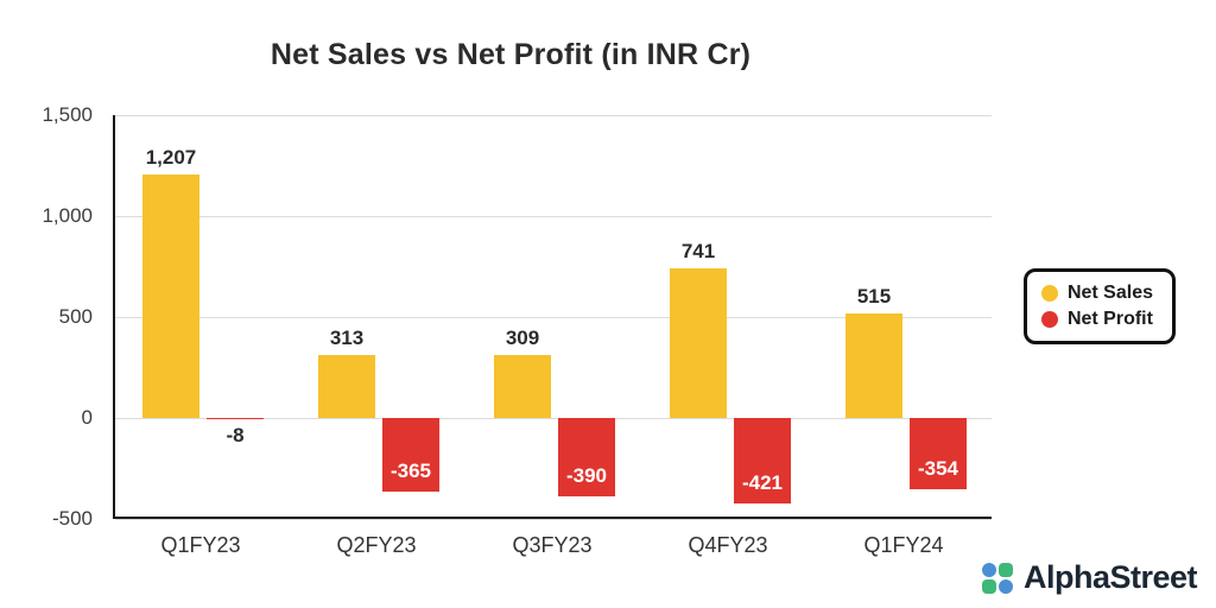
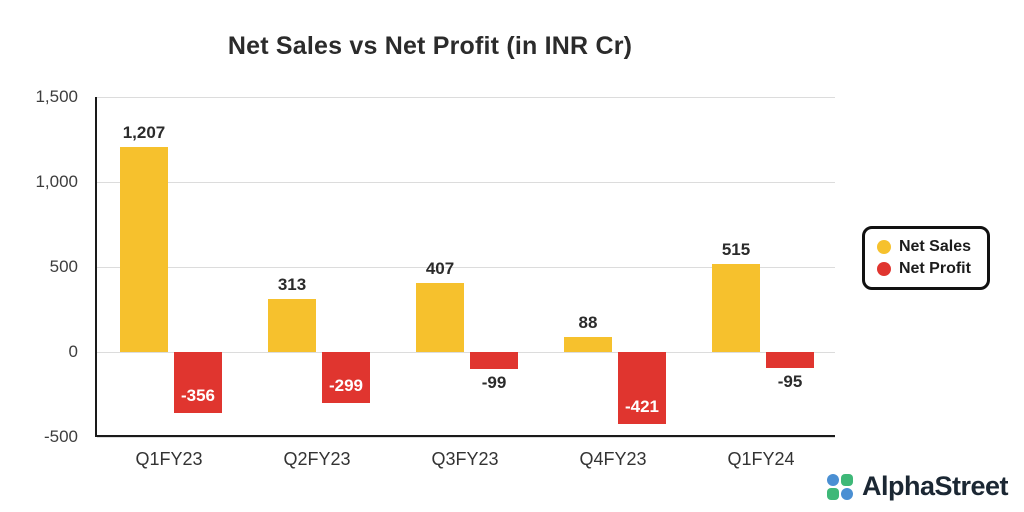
Net Profit/Q1FY23: -8 -> -356
Net Profit/Q2FY23: -365 -> -299
Net Sales/Q3FY23: 309 -> 407
Net Profit/Q3FY23: -390 -> -99
Net Sales/Q4FY23: 741 -> 88
Net Profit/Q1FY24: -354 -> -95
